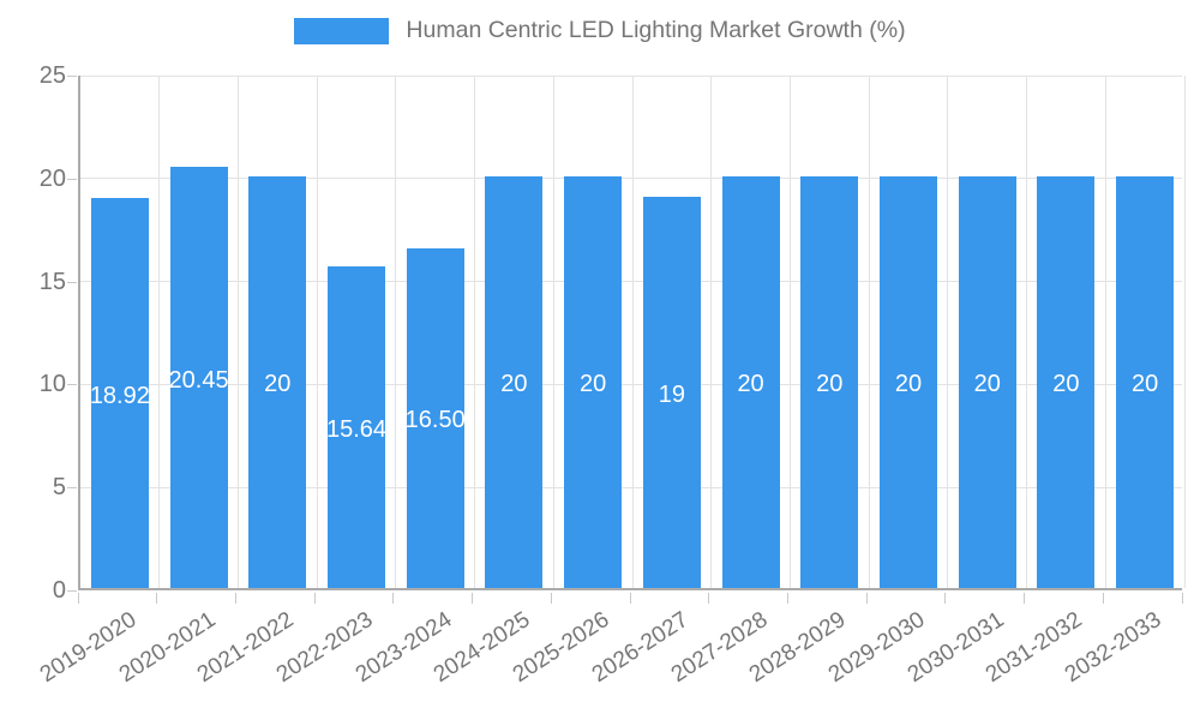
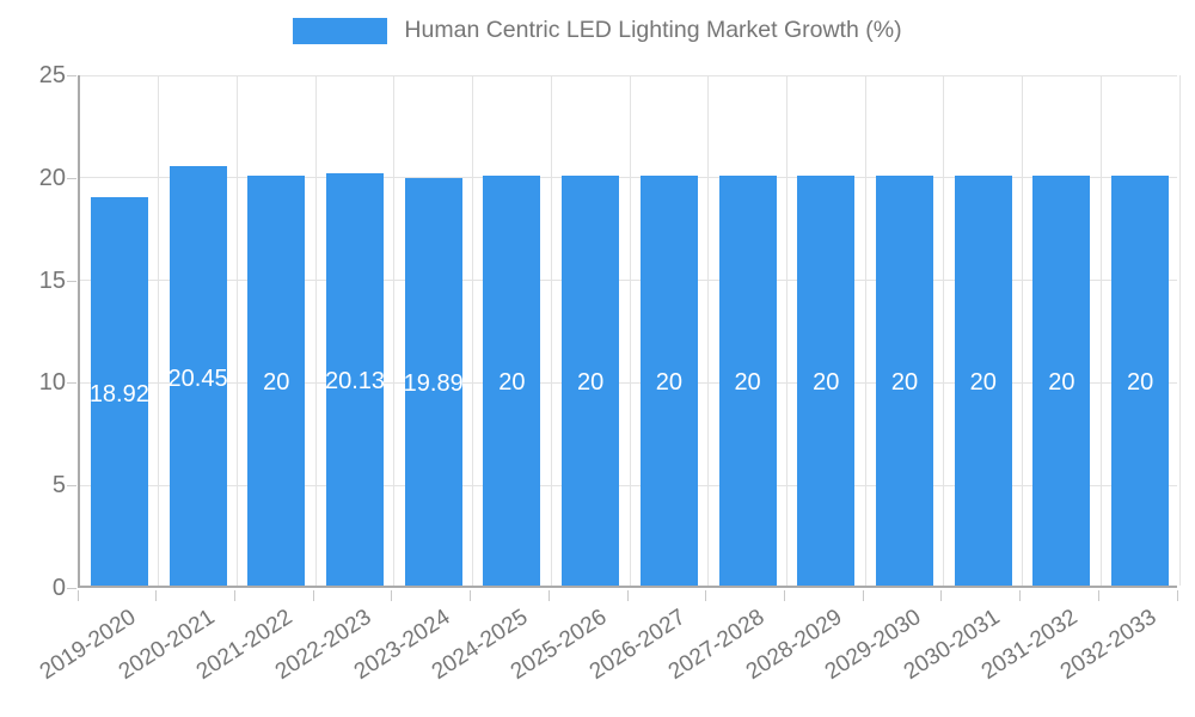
2022-2023: 15.64 -> 20.13
2023-2024: 16.50 -> 19.89
2026-2027: 19 -> 20
